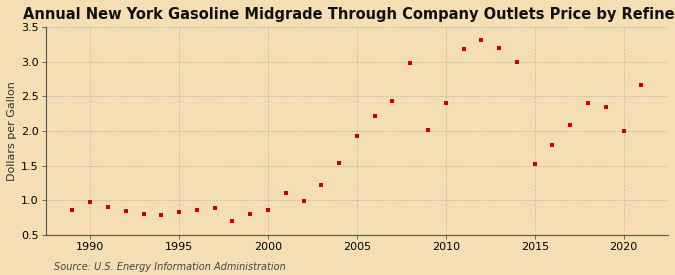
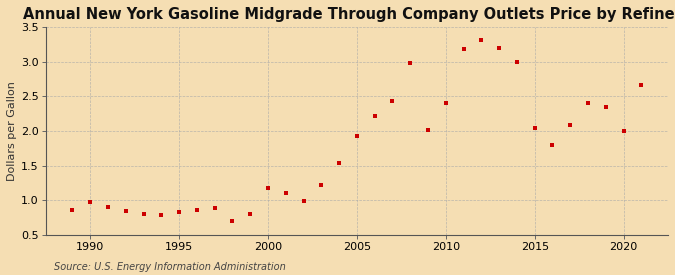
2000: 0.86 -> 1.17
2015: 1.52 -> 2.04
